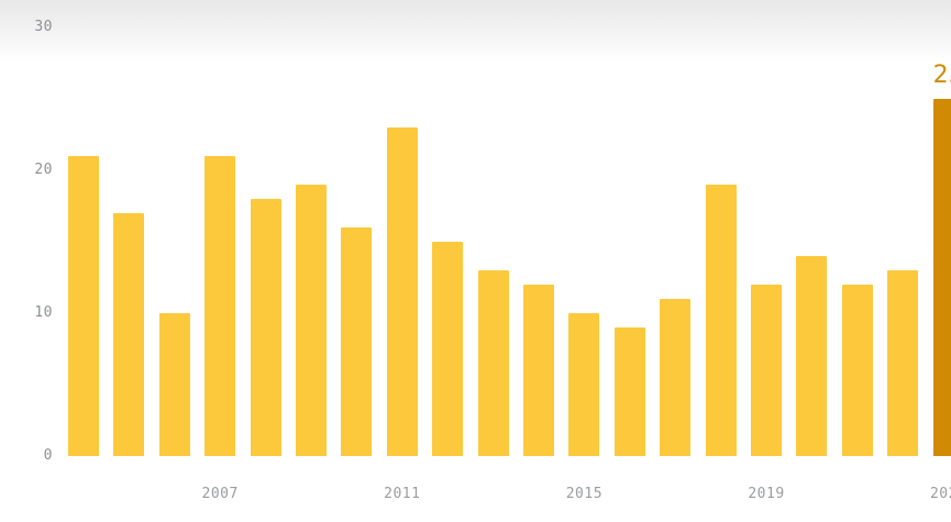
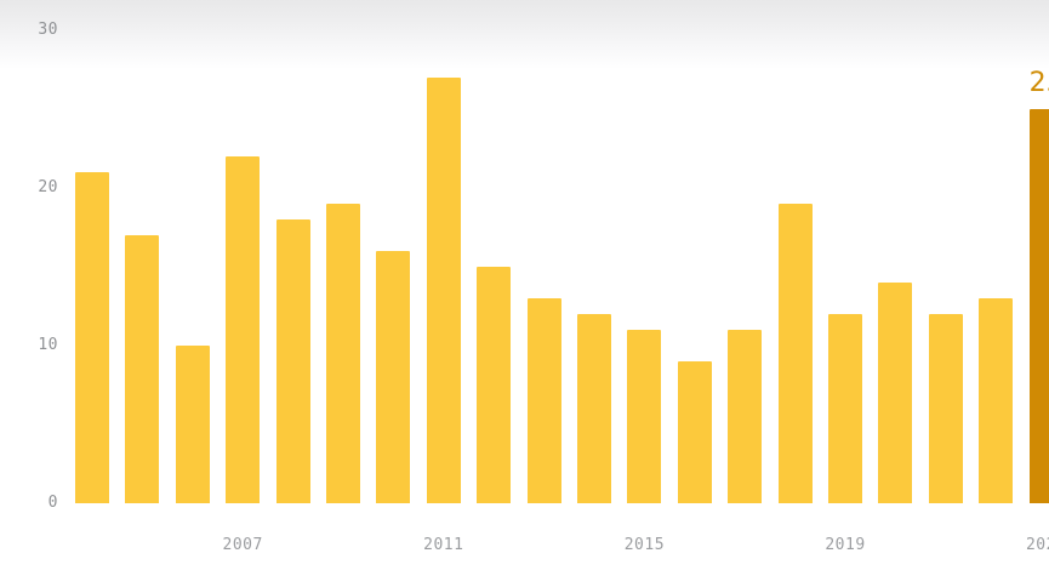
2007: 21 -> 22
2011: 23 -> 27
2015: 10 -> 11
